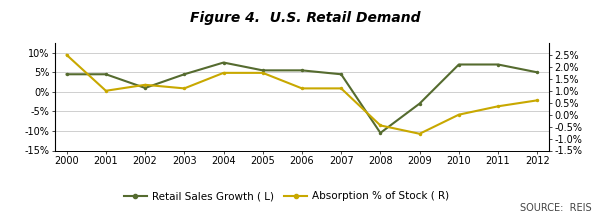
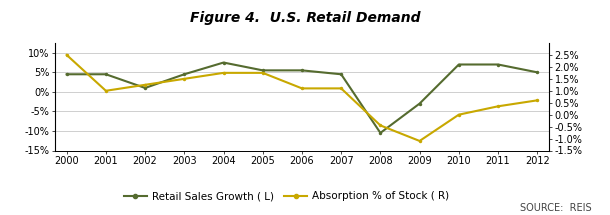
Absorption % of Stock ( R)/2003: 1.10% -> 1.50%
Absorption % of Stock ( R)/2009: -0.80% -> -1.10%
